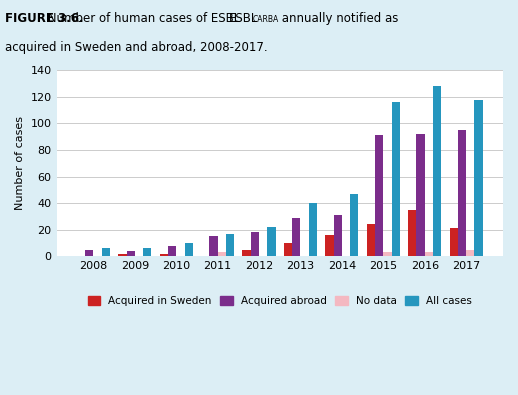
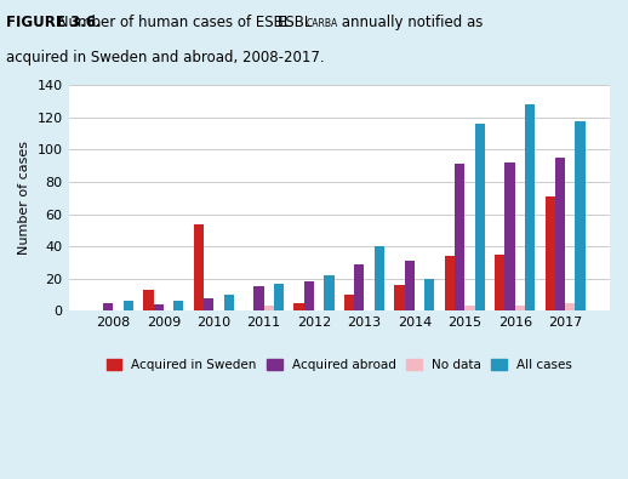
Acquired in Sweden/2009: 2 -> 13
Acquired in Sweden/2010: 2 -> 54
All cases/2014: 47 -> 20
Acquired in Sweden/2015: 24 -> 34
Acquired in Sweden/2017: 21 -> 71
